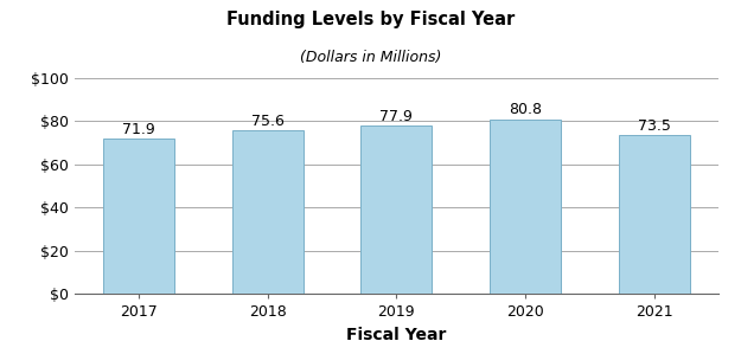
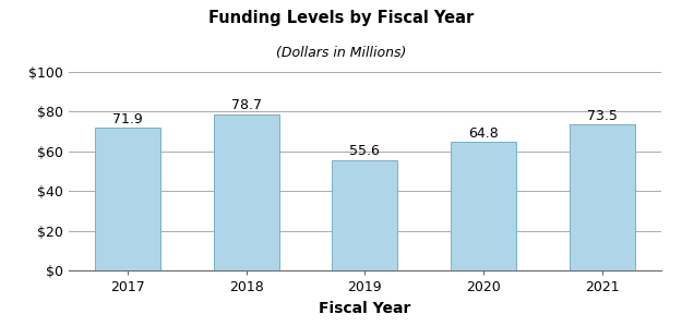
2018: 75.6 -> 78.7
2019: 77.9 -> 55.6
2020: 80.8 -> 64.8
